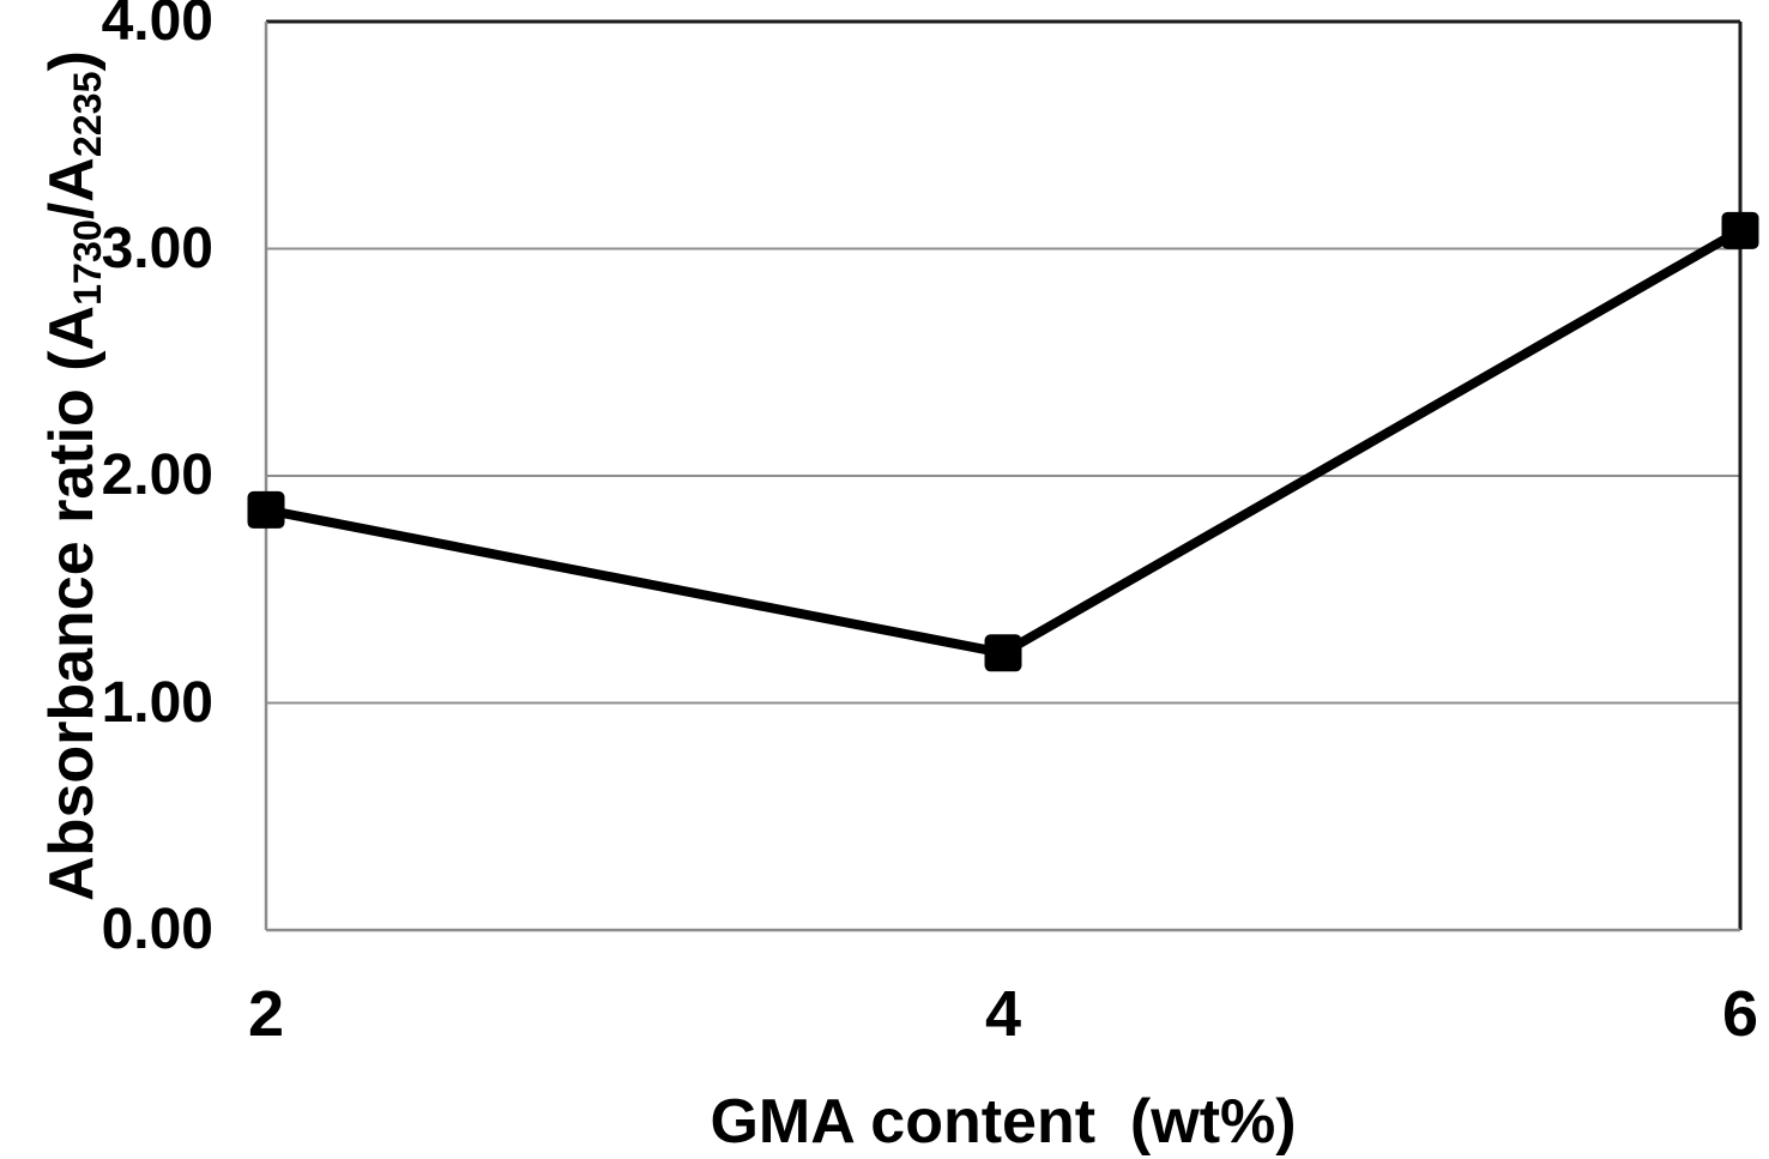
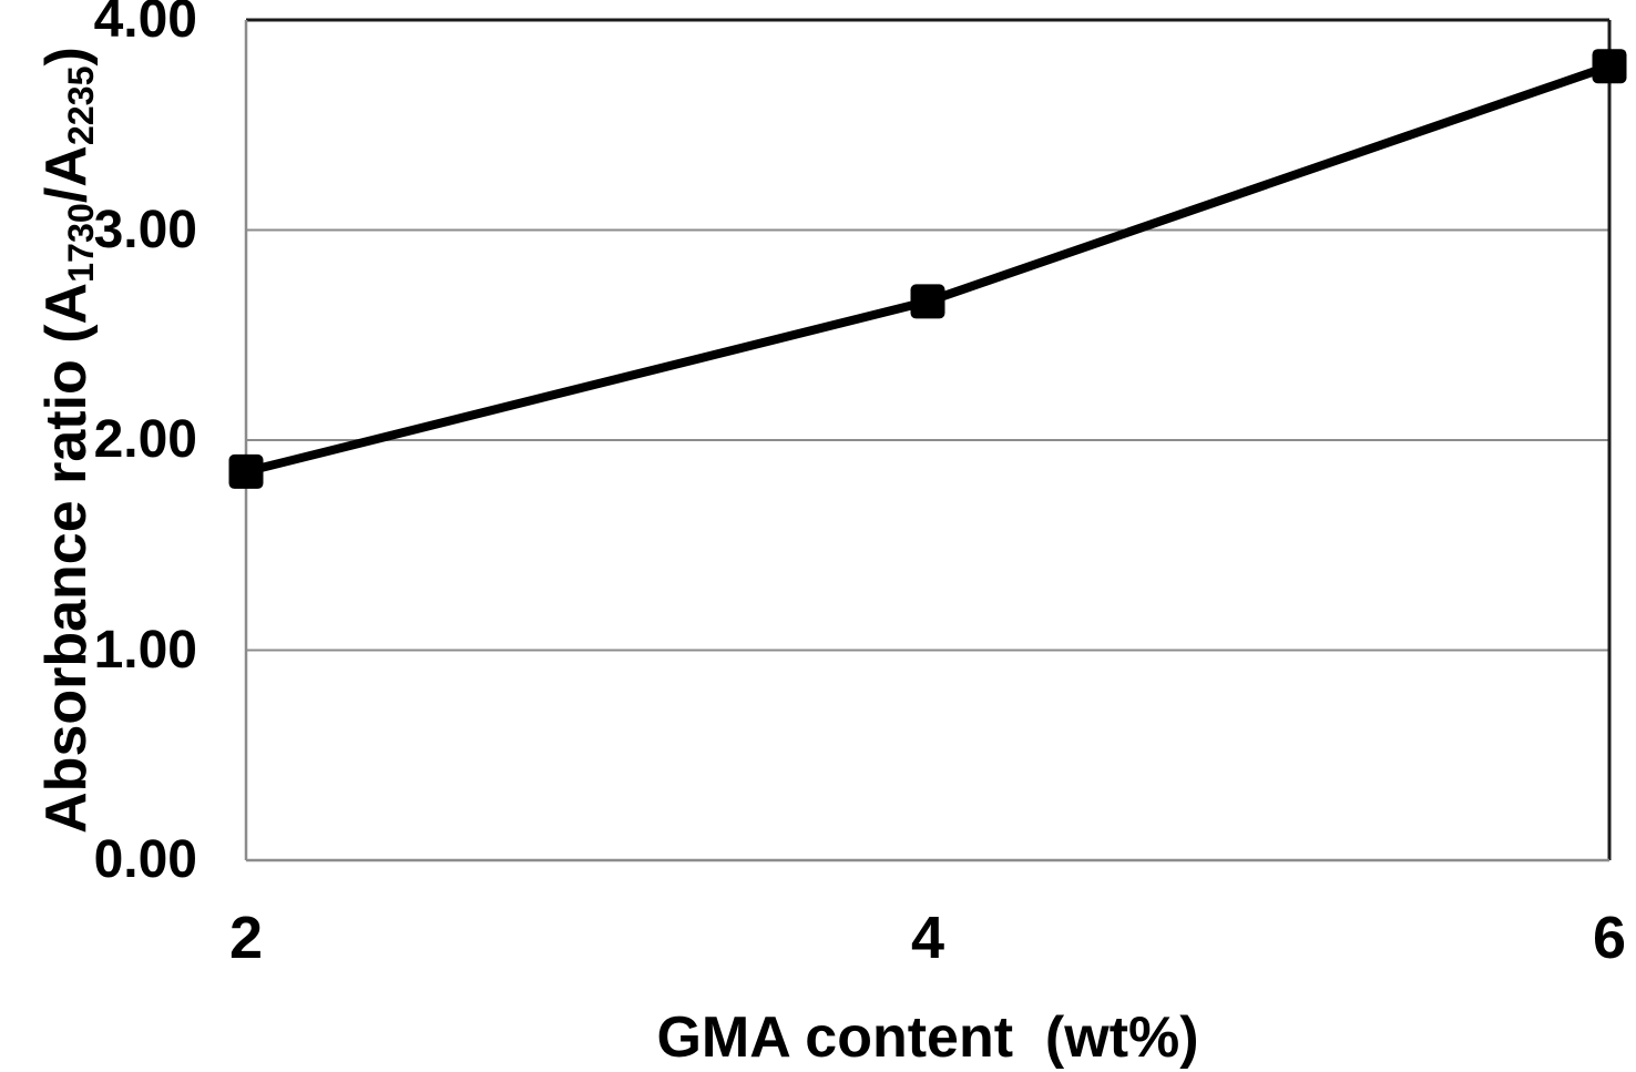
4: 1.22 -> 2.66
6: 3.08 -> 3.78
